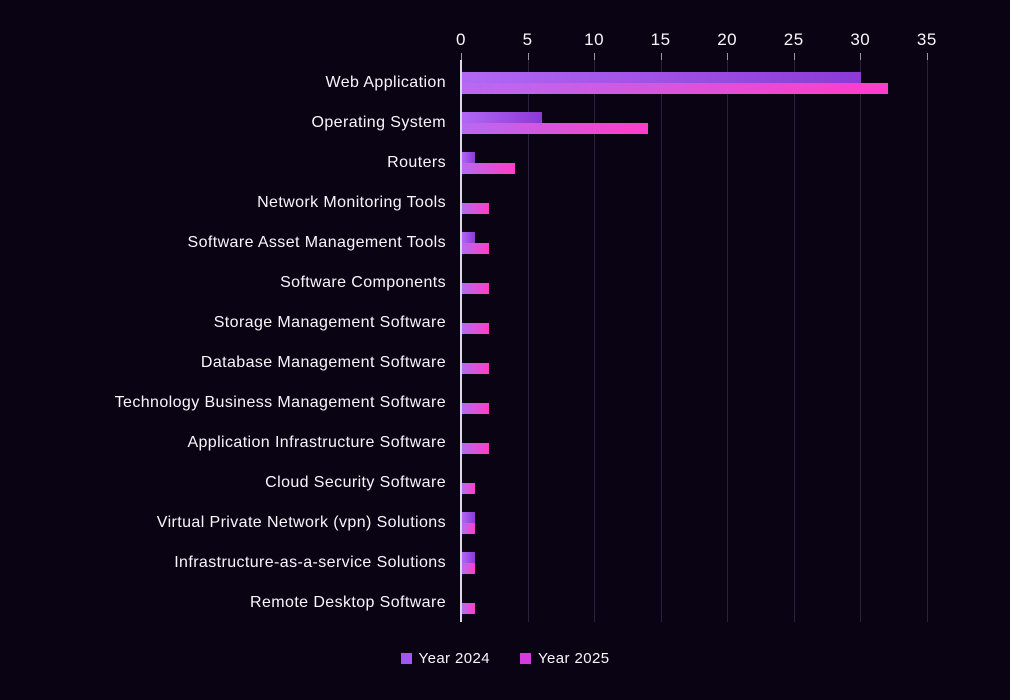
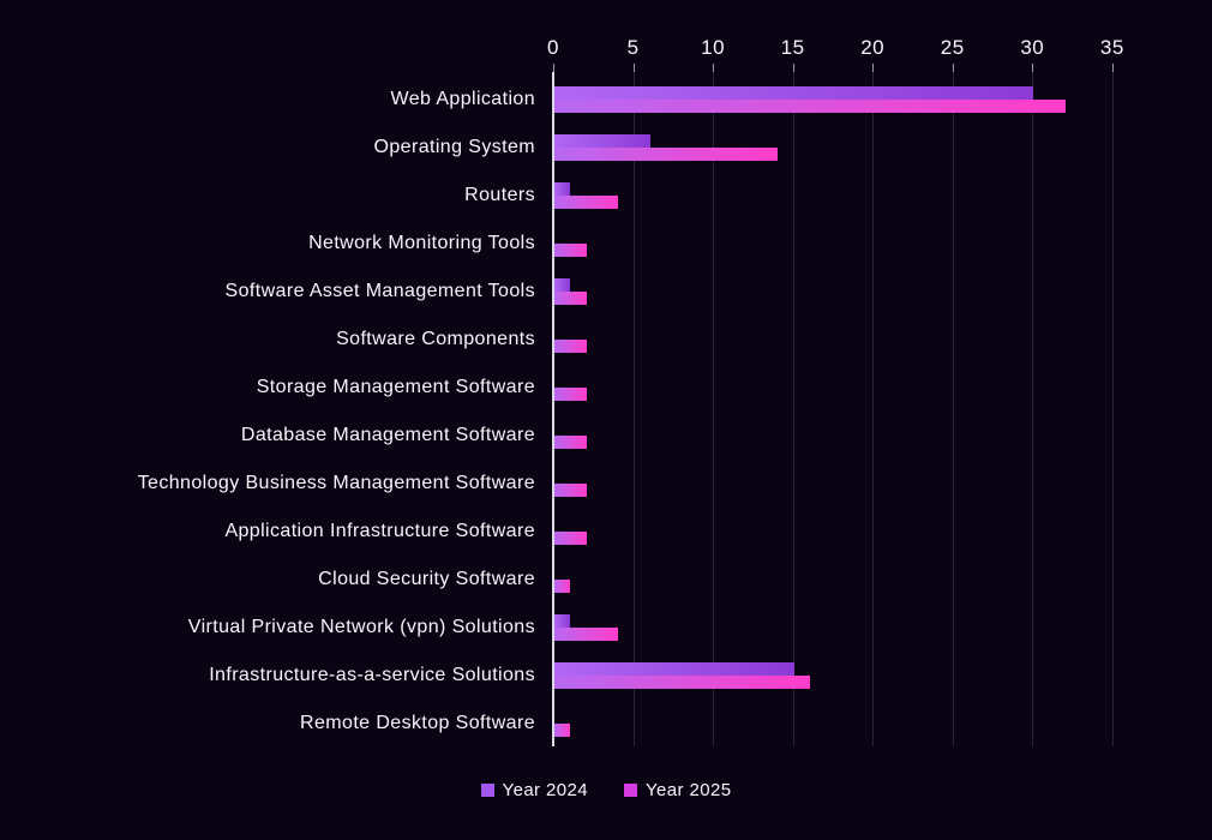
Year 2025/Virtual Private Network (vpn) Solutions: 1 -> 4
Year 2024/Infrastructure-as-a-service Solutions: 1 -> 15
Year 2025/Infrastructure-as-a-service Solutions: 1 -> 16
